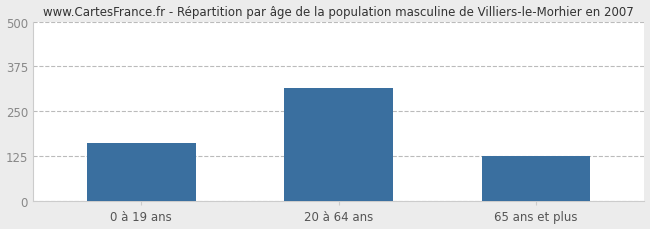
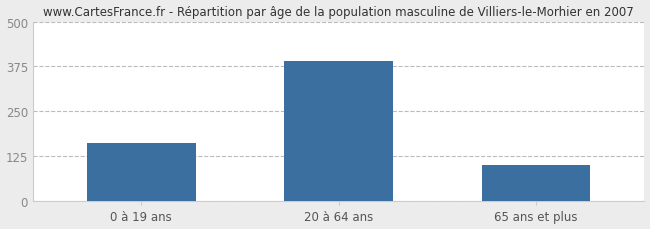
20 à 64 ans: 315 -> 390
65 ans et plus: 125 -> 100
